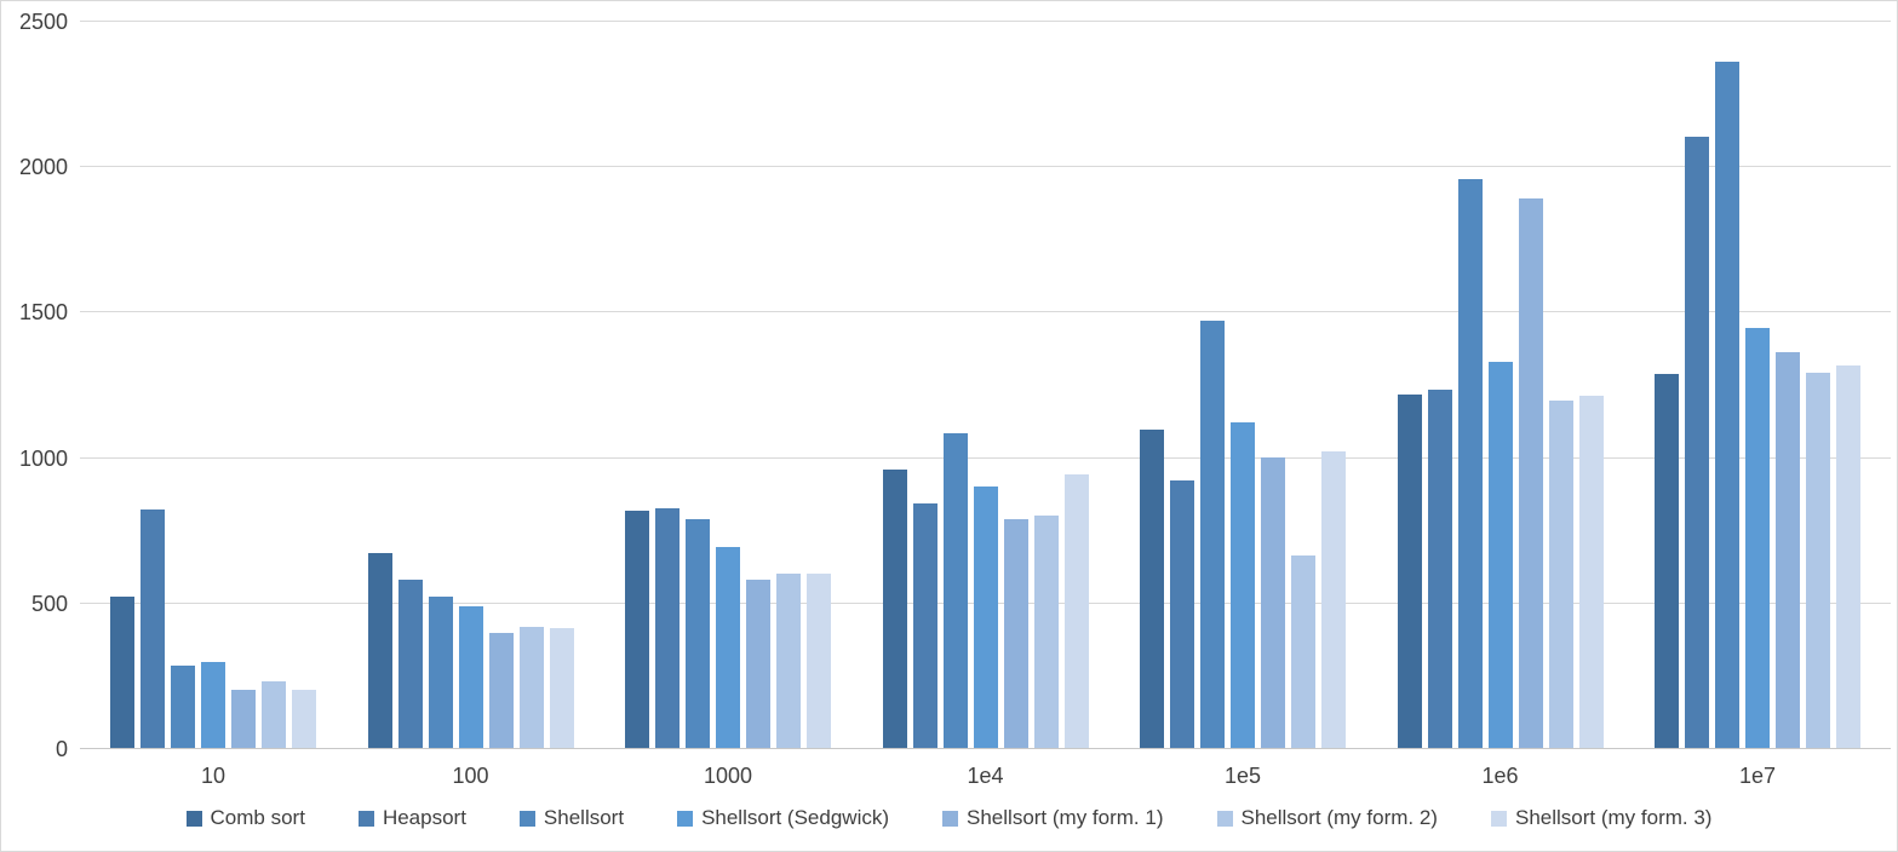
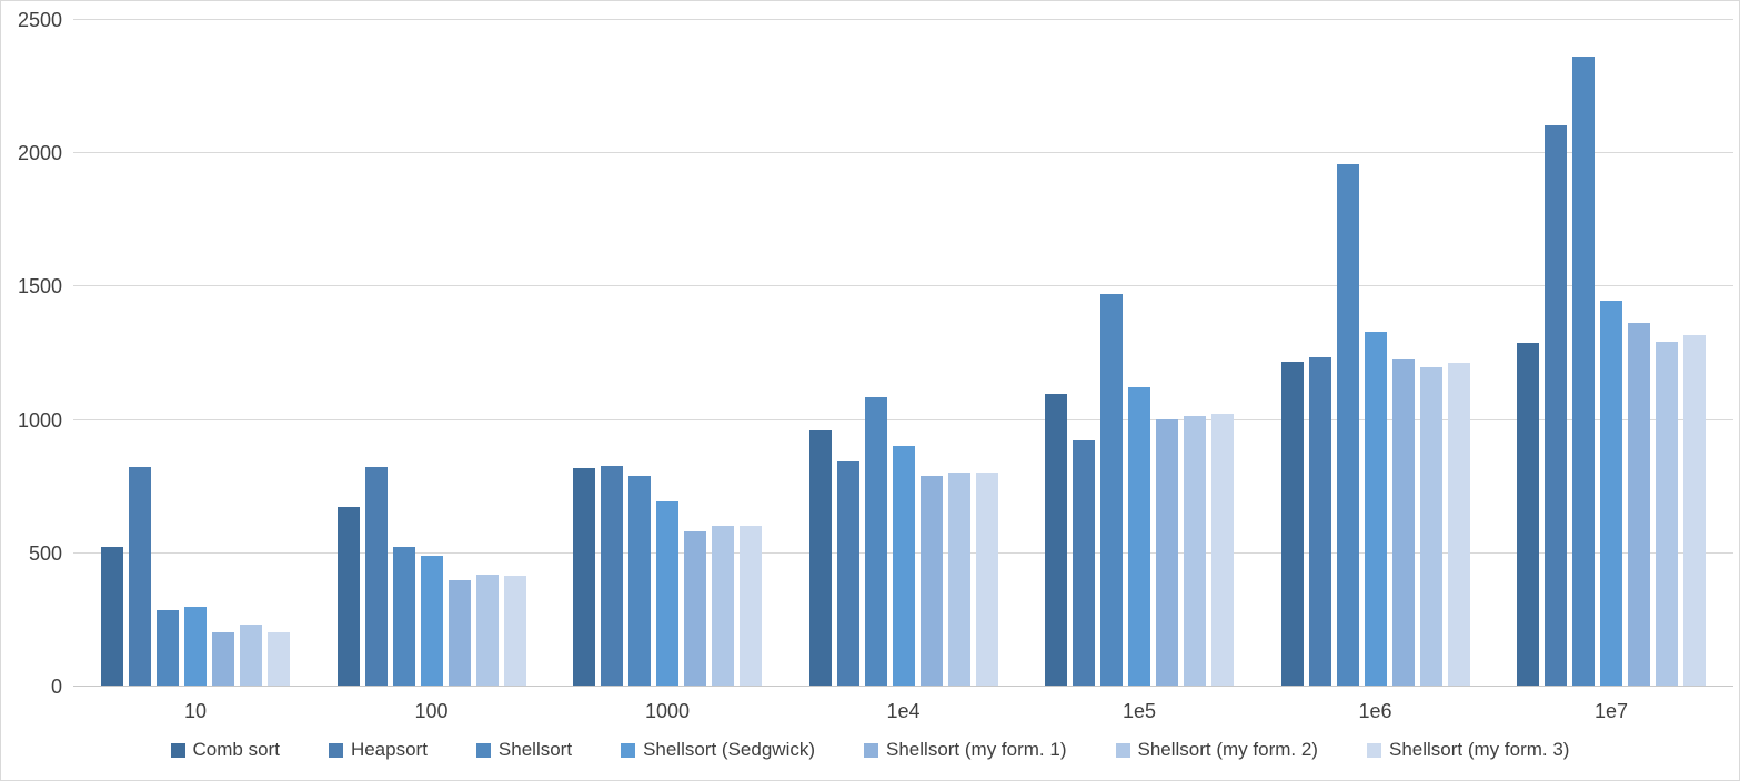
Heapsort/100: 580 -> 820
Shellsort (my form. 3)/1e4: 940 -> 800
Shellsort (my form. 2)/1e5: 660 -> 1010
Shellsort (my form. 1)/1e6: 1890 -> 1220
